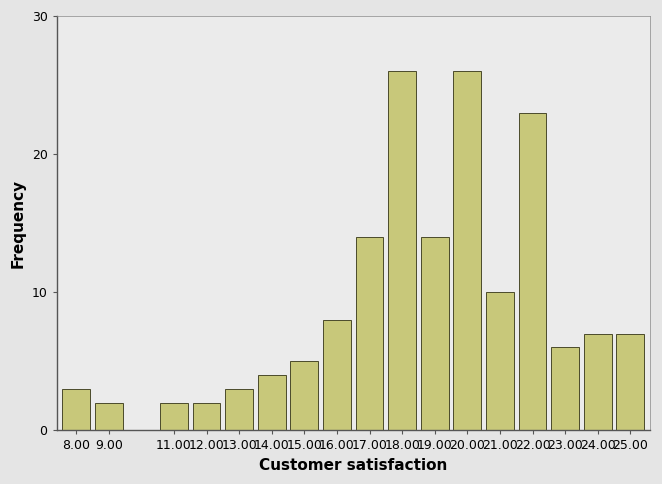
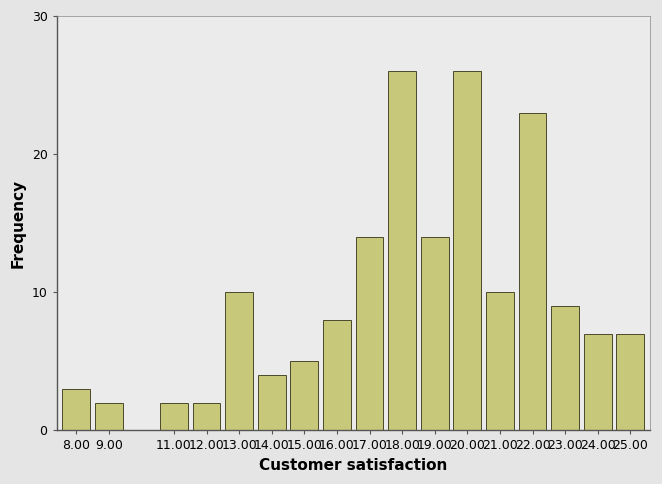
13.00: 3 -> 10
23.00: 6 -> 9
